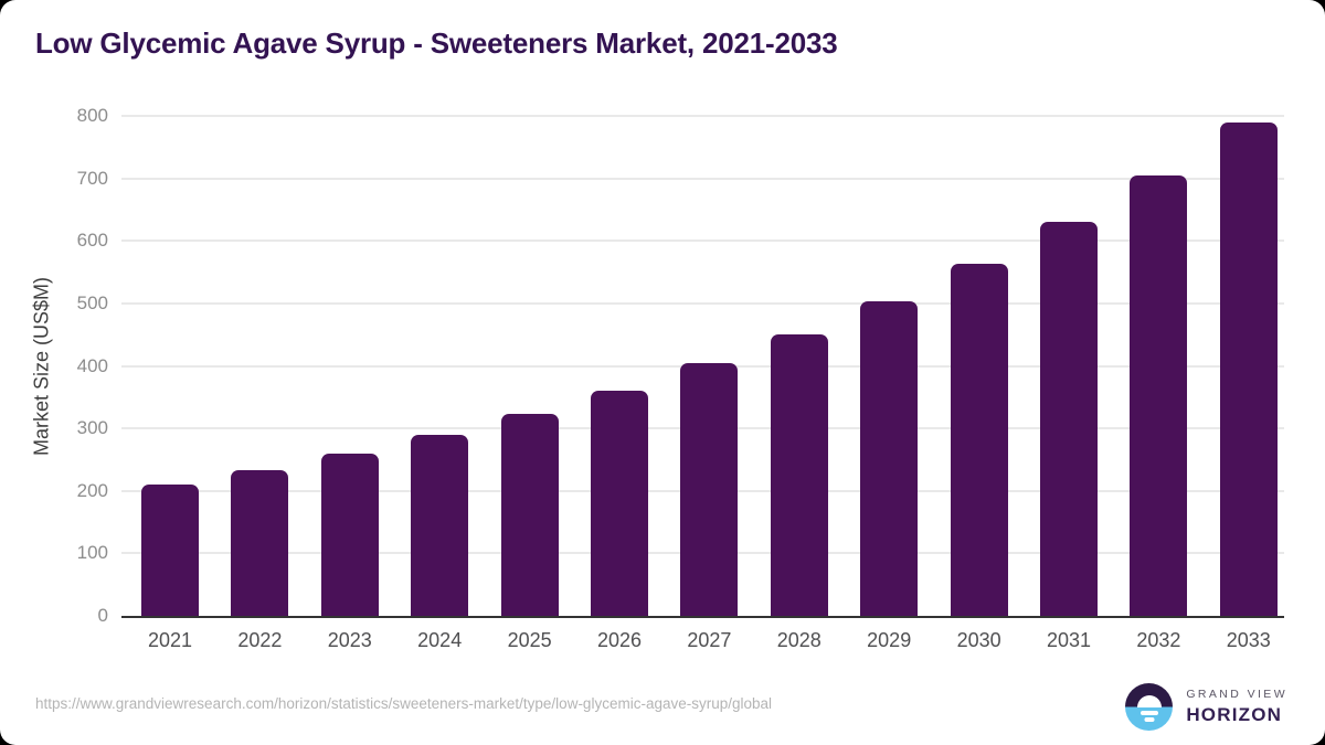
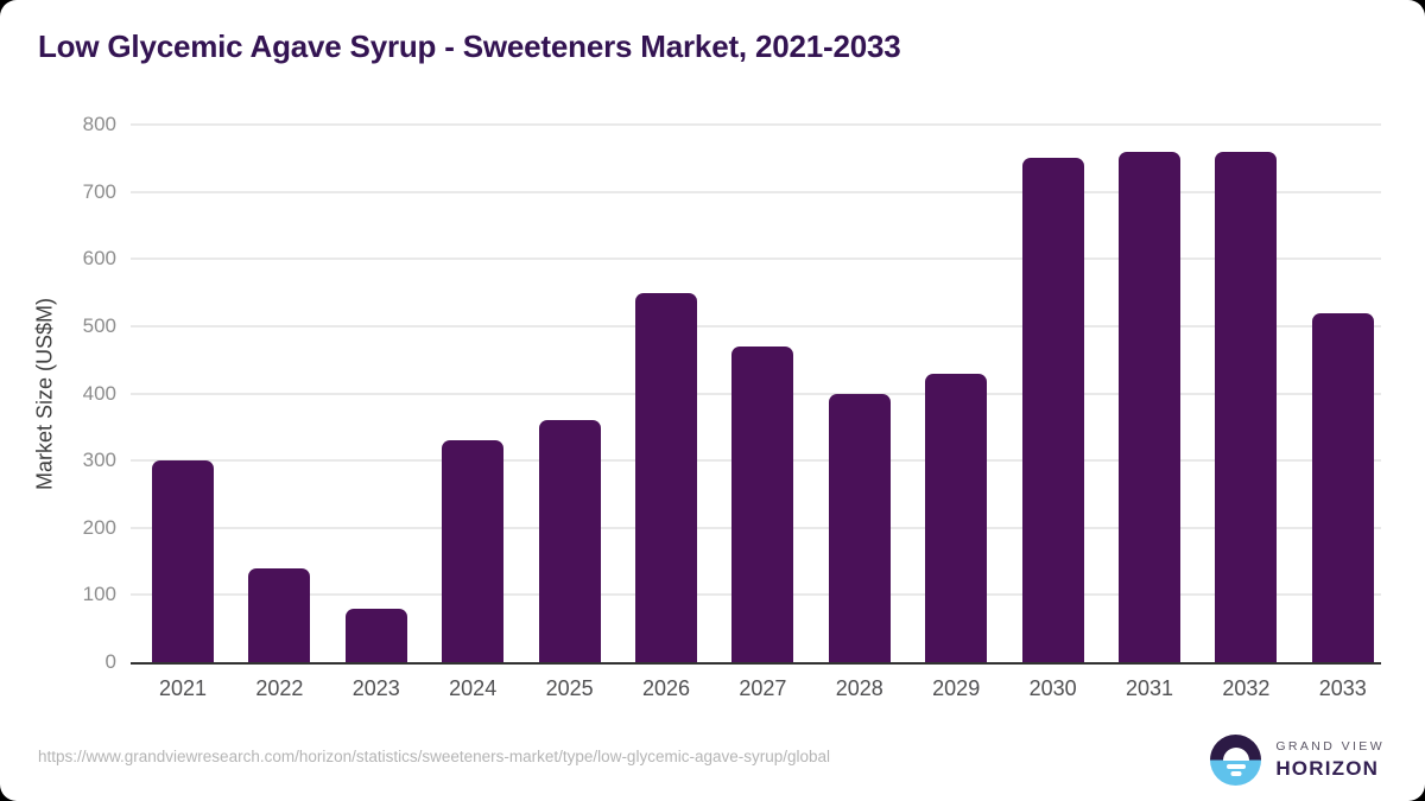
2021: 210 -> 300
2022: 230 -> 140
2023: 260 -> 80
2024: 290 -> 330
2025: 320 -> 360
2026: 360 -> 550
2027: 400 -> 470
2028: 450 -> 400
2029: 500 -> 430
2030: 560 -> 750
2031: 630 -> 760
2032: 700 -> 760
2033: 790 -> 520
